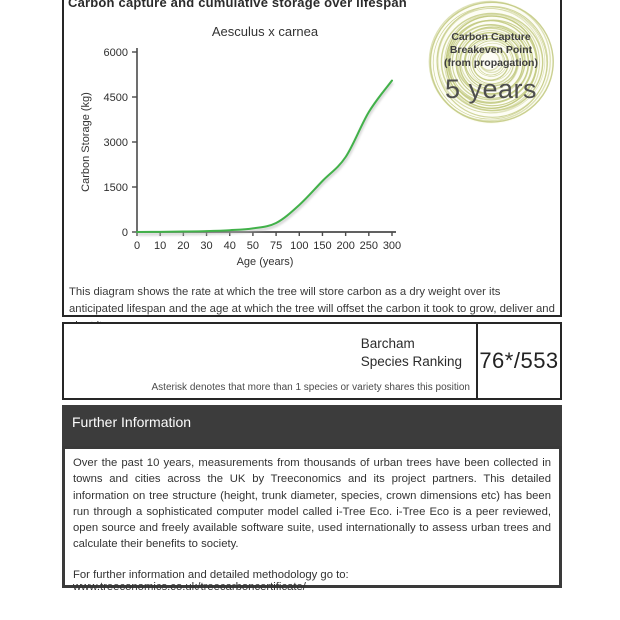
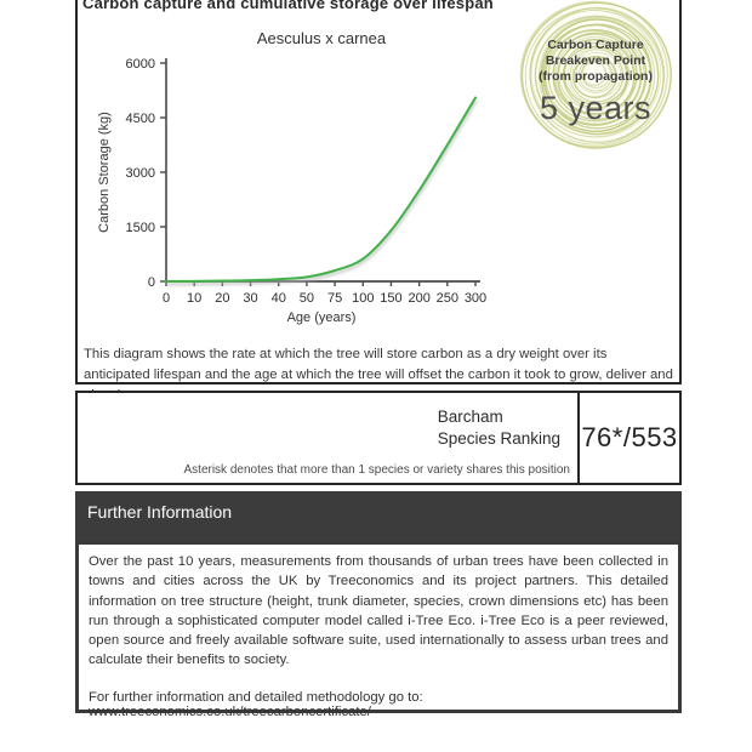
100: 900 -> 600
150: 1700 -> 1400
250: 4000 -> 3800
